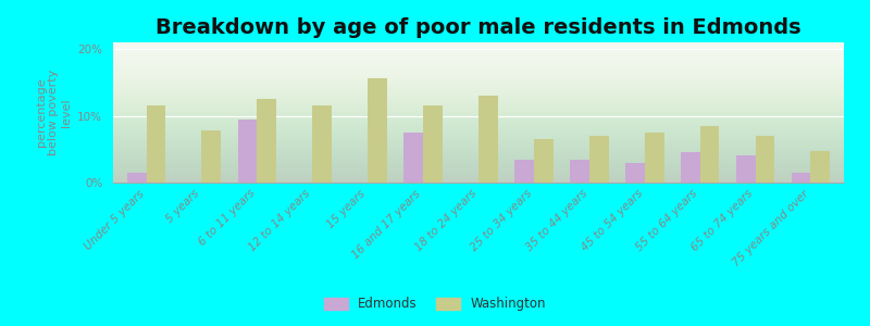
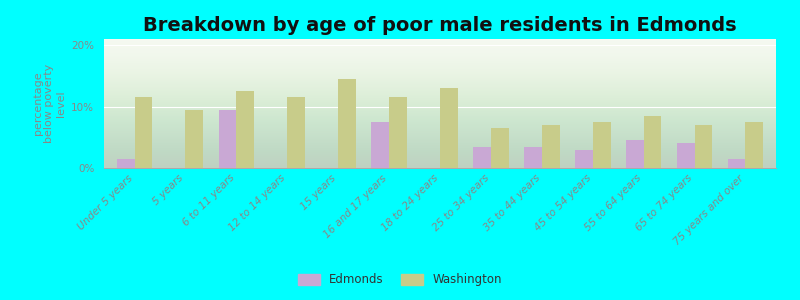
Washington/5 years: 7.8% -> 9.5%
Washington/15 years: 15.6% -> 14.5%
Washington/75 years and over: 4.8% -> 7.5%
